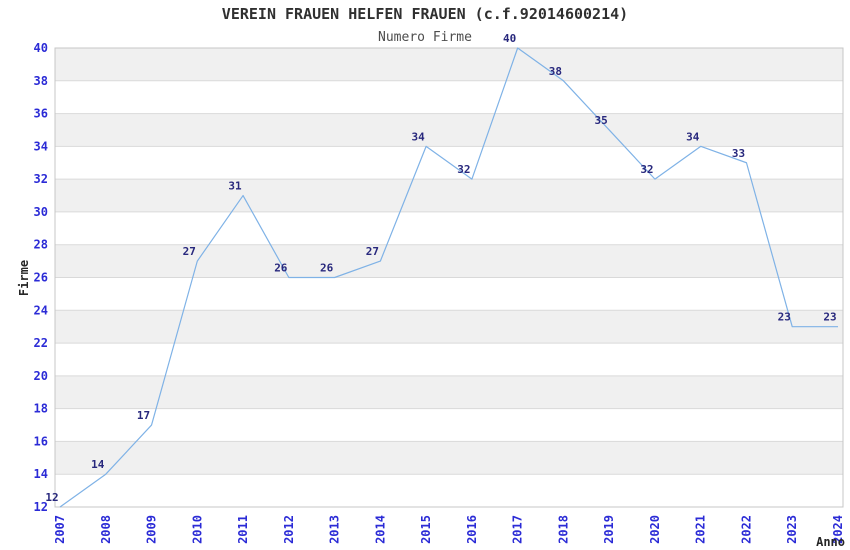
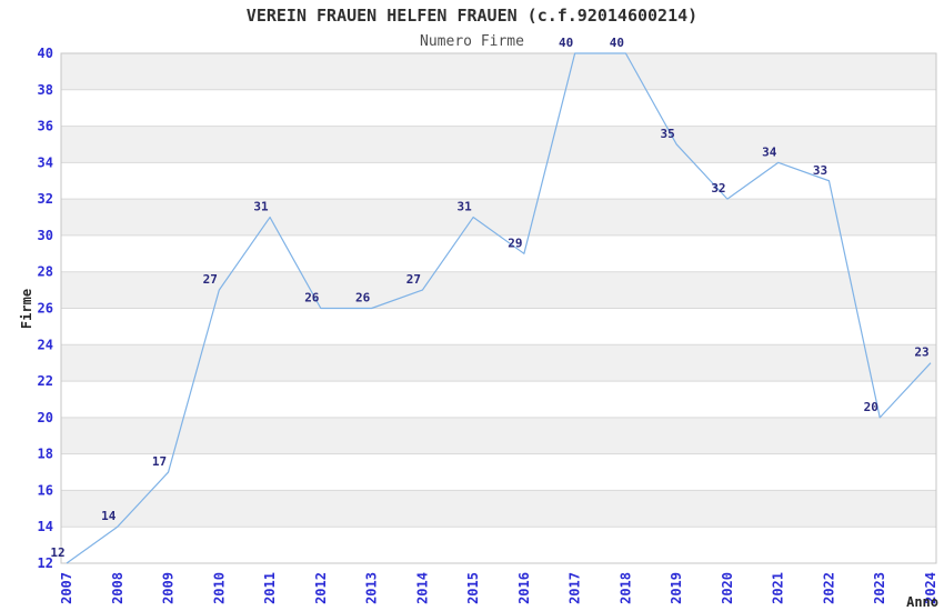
2015: 34 -> 31
2016: 32 -> 29
2018: 38 -> 40
2023: 23 -> 20
